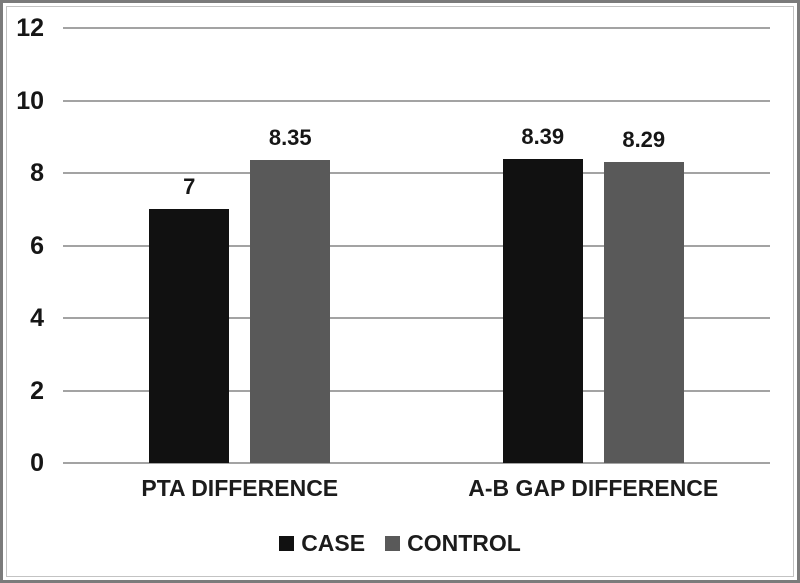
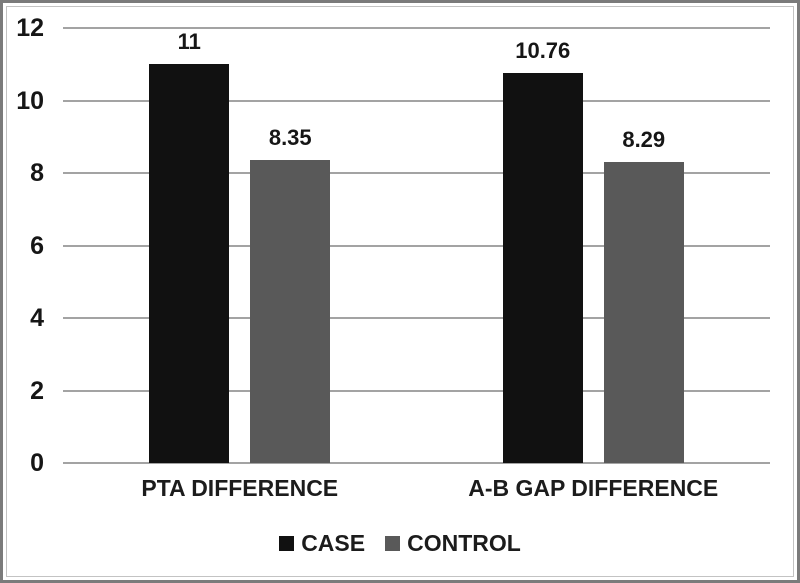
CASE/PTA DIFFERENCE: 7 -> 11
CASE/A-B GAP DIFFERENCE: 8.39 -> 10.76
